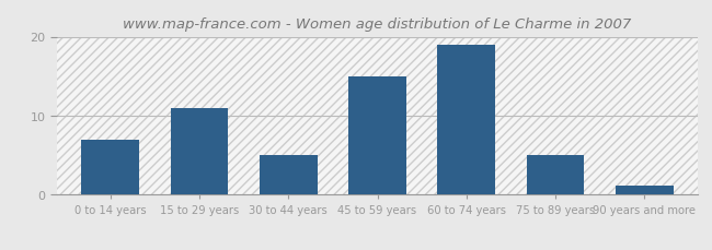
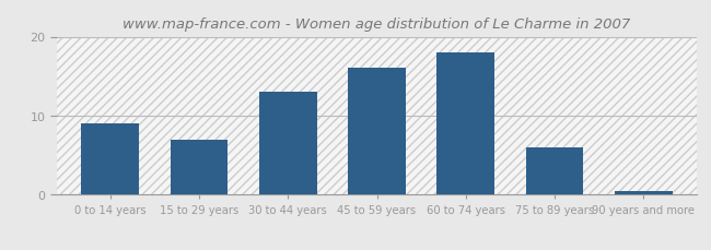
0 to 14 years: 7.0 -> 9.0
15 to 29 years: 11.0 -> 7.0
30 to 44 years: 5.0 -> 13.0
45 to 59 years: 15.0 -> 16.0
60 to 74 years: 19.0 -> 18.0
75 to 89 years: 5.0 -> 6.0
90 years and more: 1.2 -> 0.5
